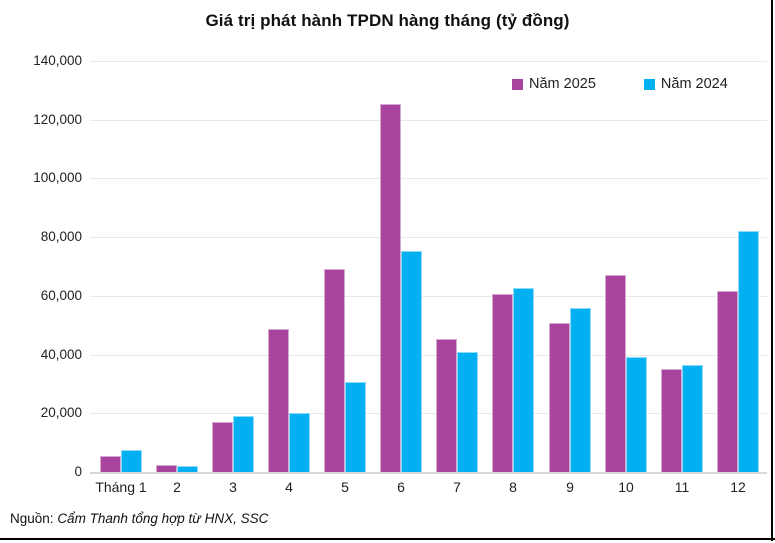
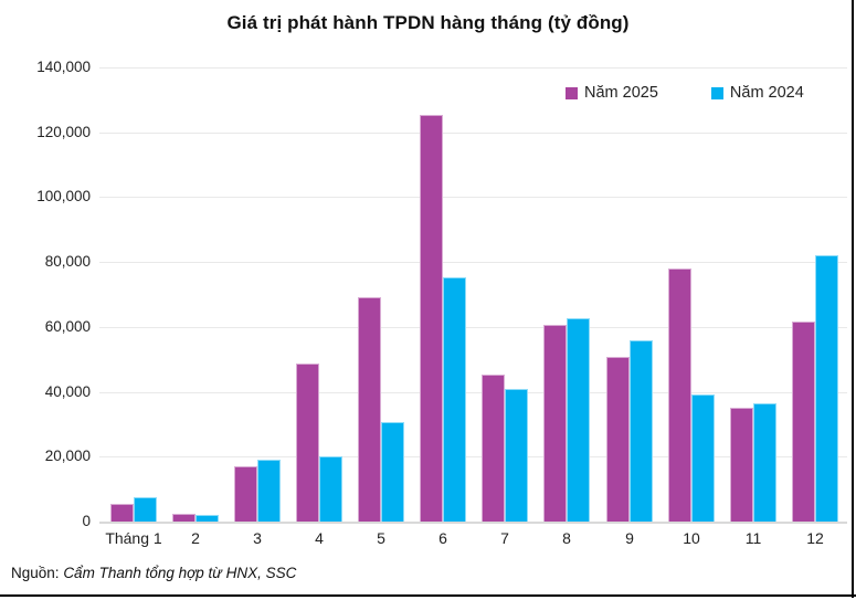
Năm 2025/10: 67000 -> 78000
